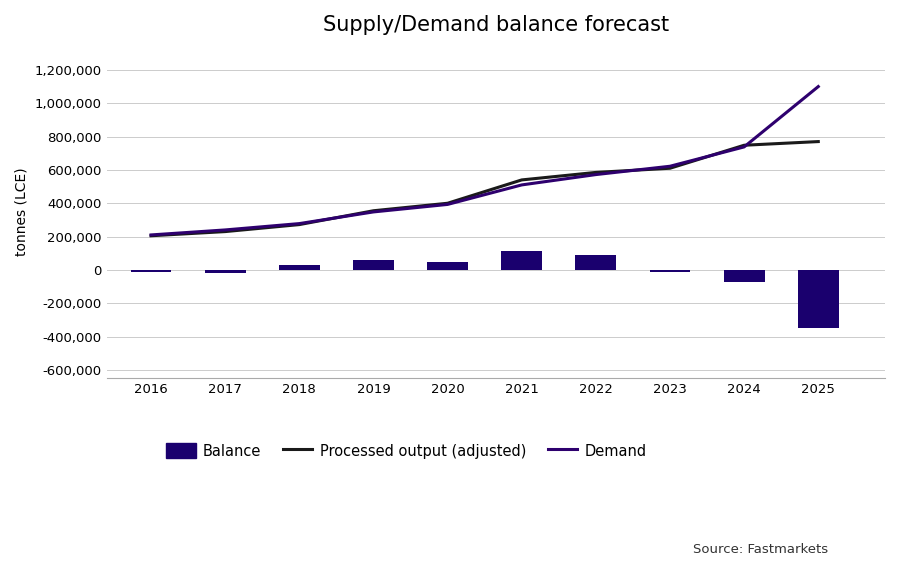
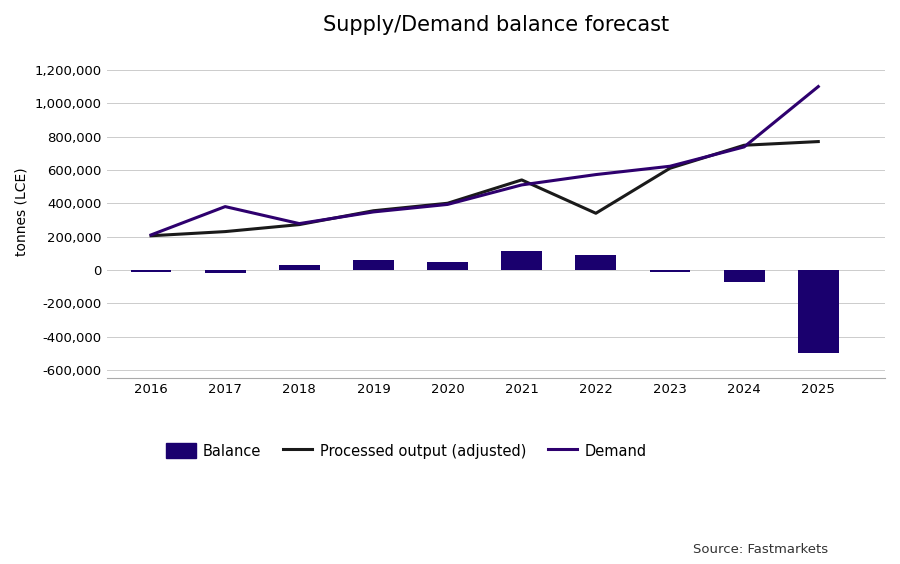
Demand/2017: 240,000 -> 380,000
Processed output (adjusted)/2022: 580,000 -> 340,000
Balance/2025: -350,000 -> -500,000
